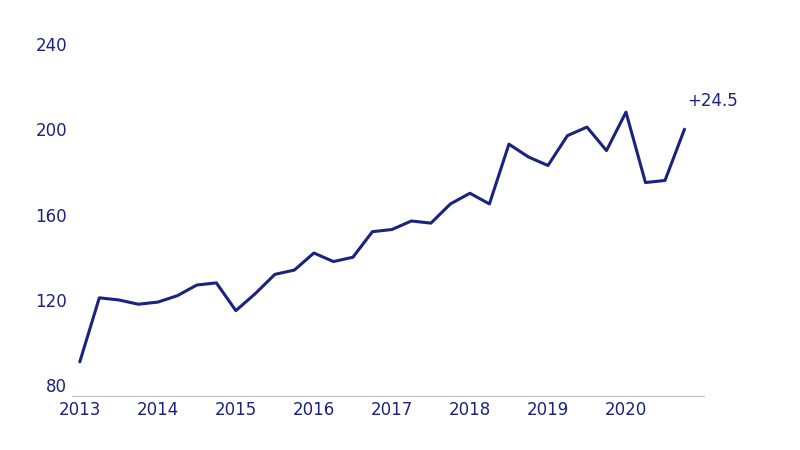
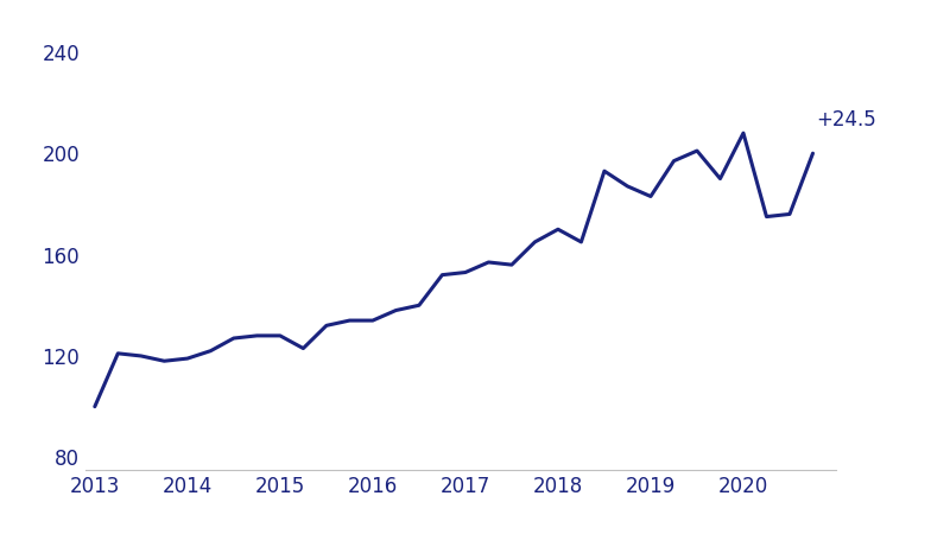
2013: 91 -> 100
2015: 115 -> 128
2016: 142 -> 134
